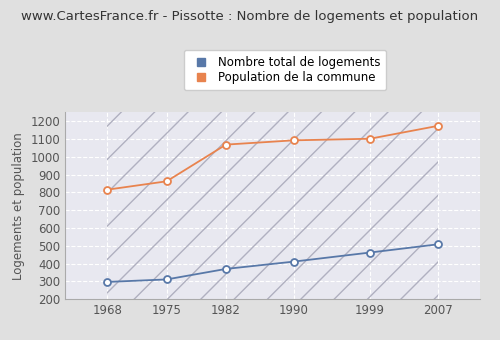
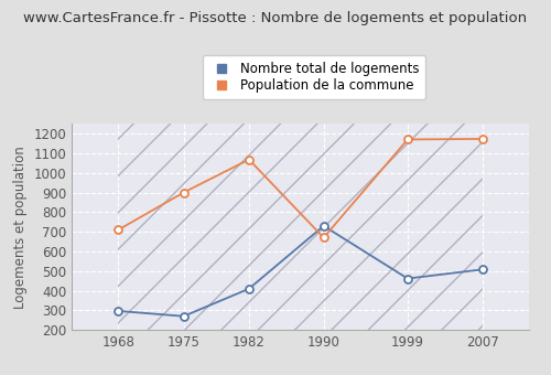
Population de la commune/1968: 820 -> 710
Nombre total de logements/1975: 310 -> 270
Population de la commune/1975: 860 -> 900
Nombre total de logements/1982: 370 -> 410
Nombre total de logements/1990: 410 -> 730
Population de la commune/1990: 1090 -> 670
Population de la commune/1999: 1100 -> 1170
